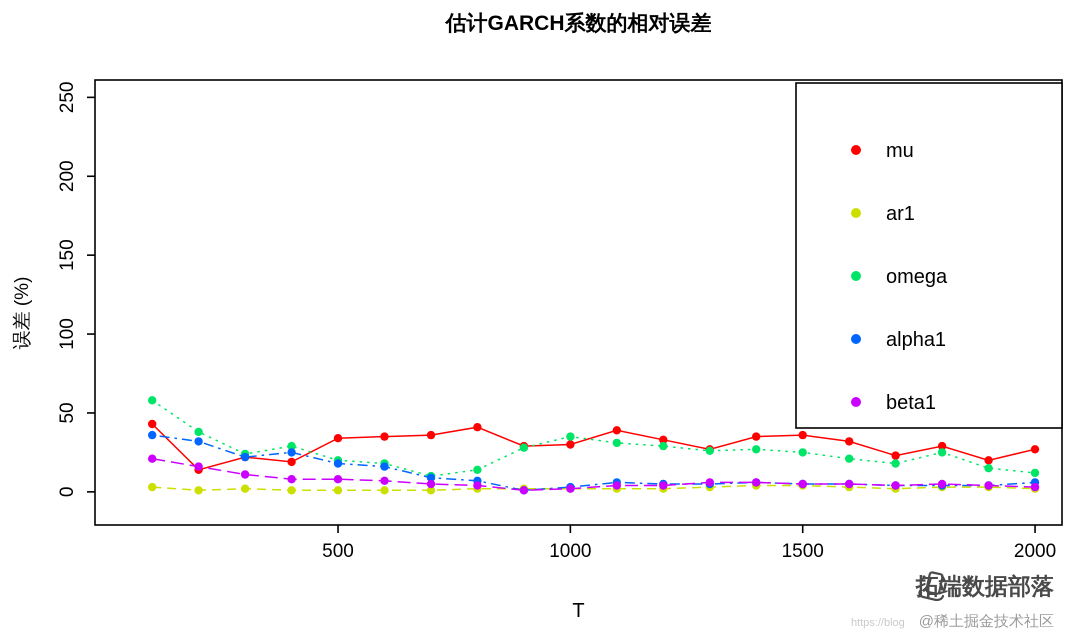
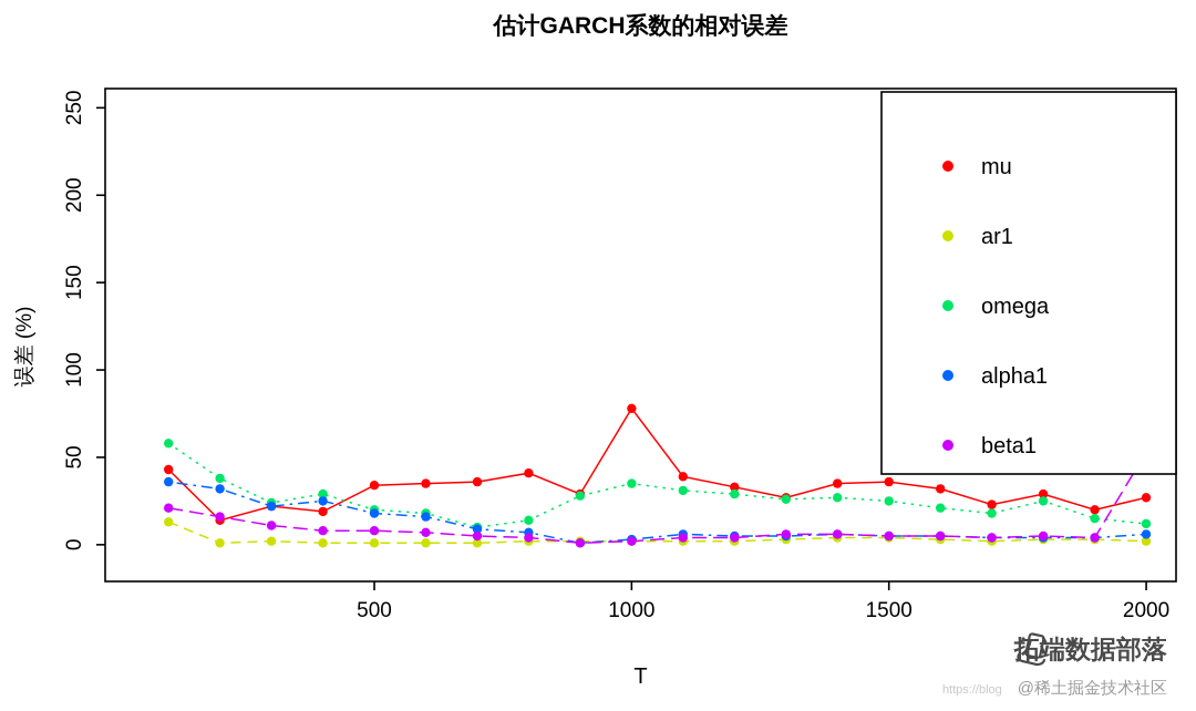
ar1/100: 3 -> 13
mu/1000: 30 -> 78
beta1/2000: 3 -> 53
